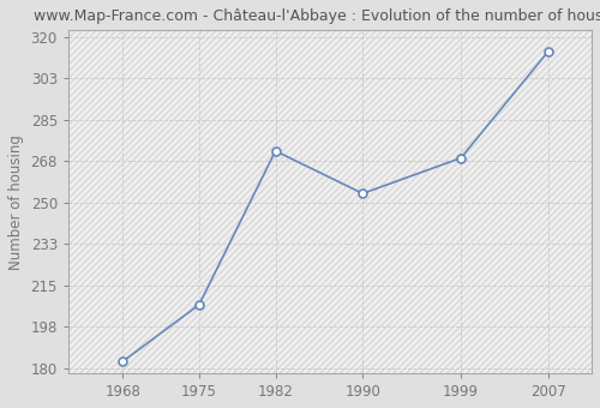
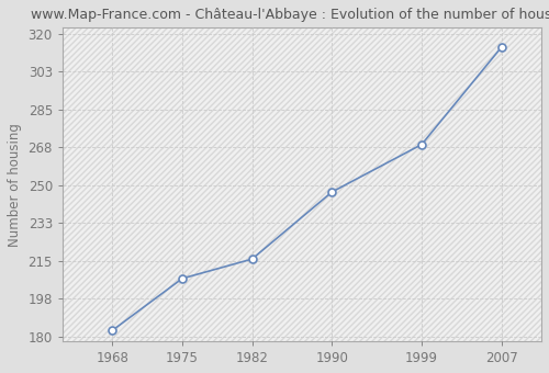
1982: 272 -> 216
1990: 254 -> 247
